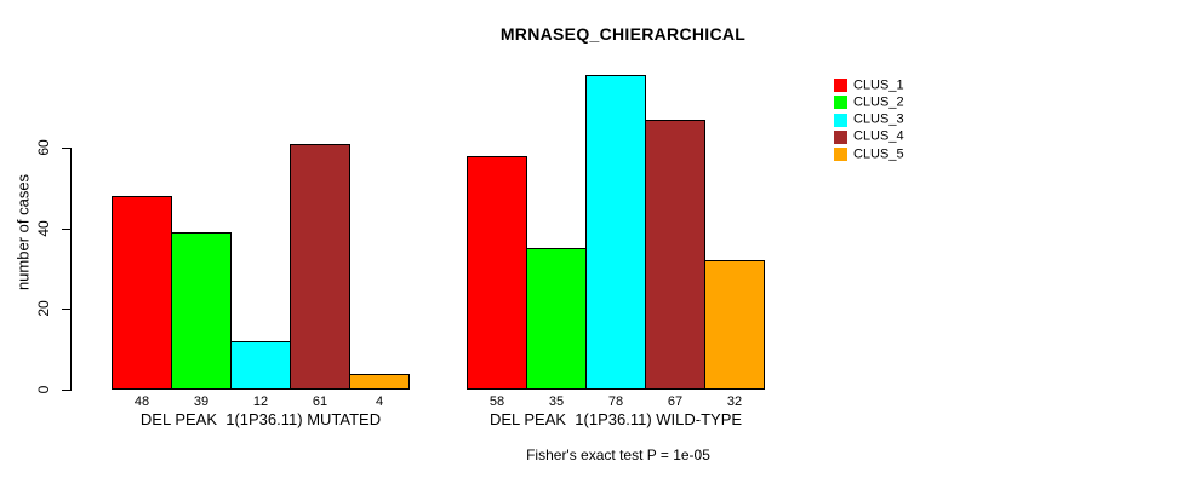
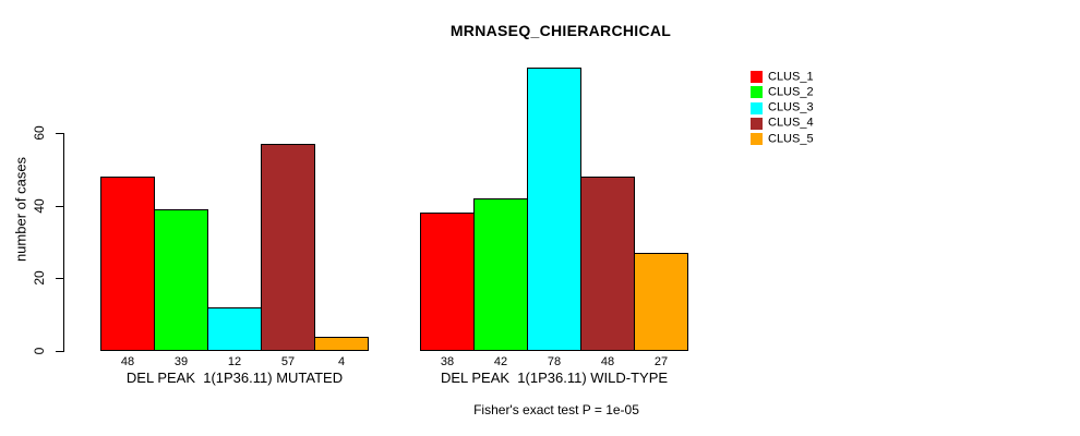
CLUS_4/DEL PEAK 1(1P36.11) MUTATED: 61 -> 57
CLUS_1/DEL PEAK 1(1P36.11) WILD-TYPE: 58 -> 38
CLUS_2/DEL PEAK 1(1P36.11) WILD-TYPE: 35 -> 42
CLUS_4/DEL PEAK 1(1P36.11) WILD-TYPE: 67 -> 48
CLUS_5/DEL PEAK 1(1P36.11) WILD-TYPE: 32 -> 27
